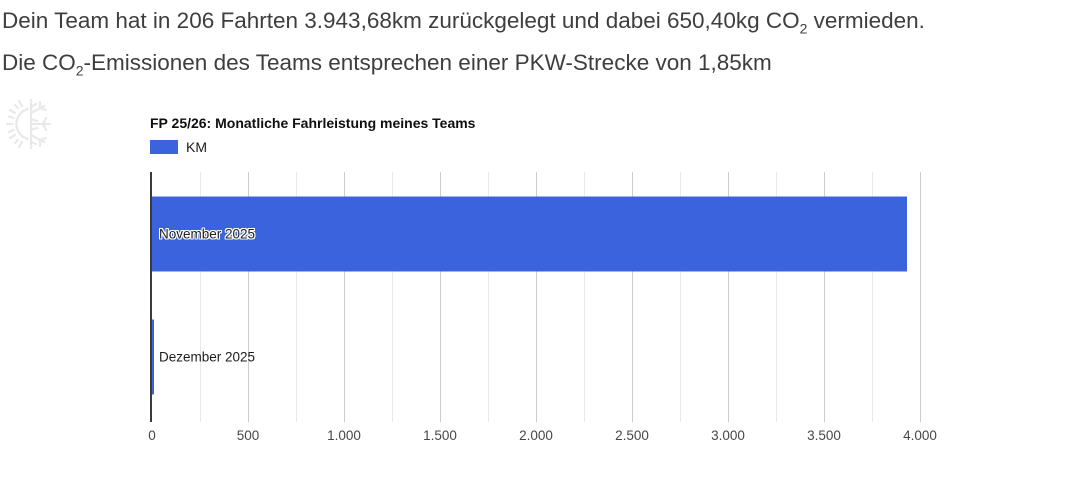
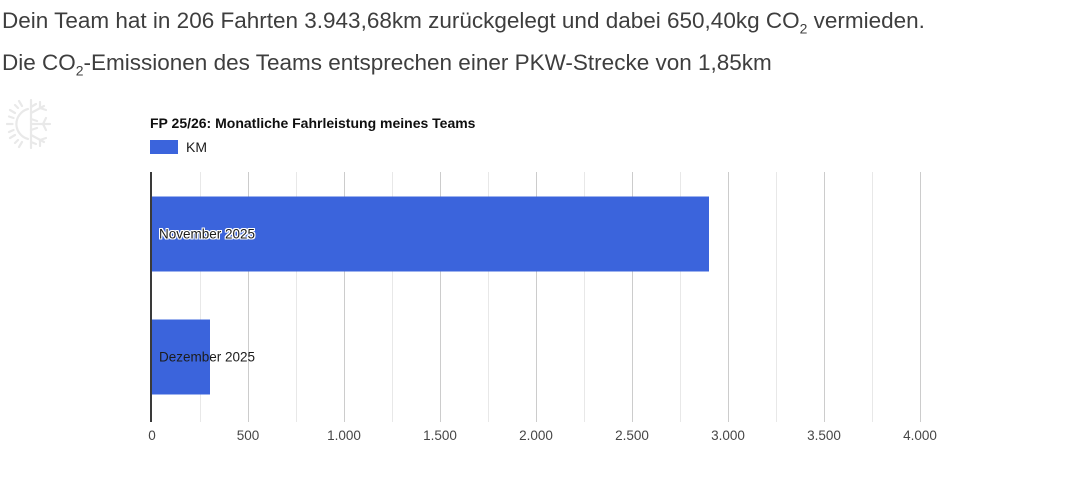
November 2025: 3930 -> 2900
Dezember 2025: 10 -> 300
